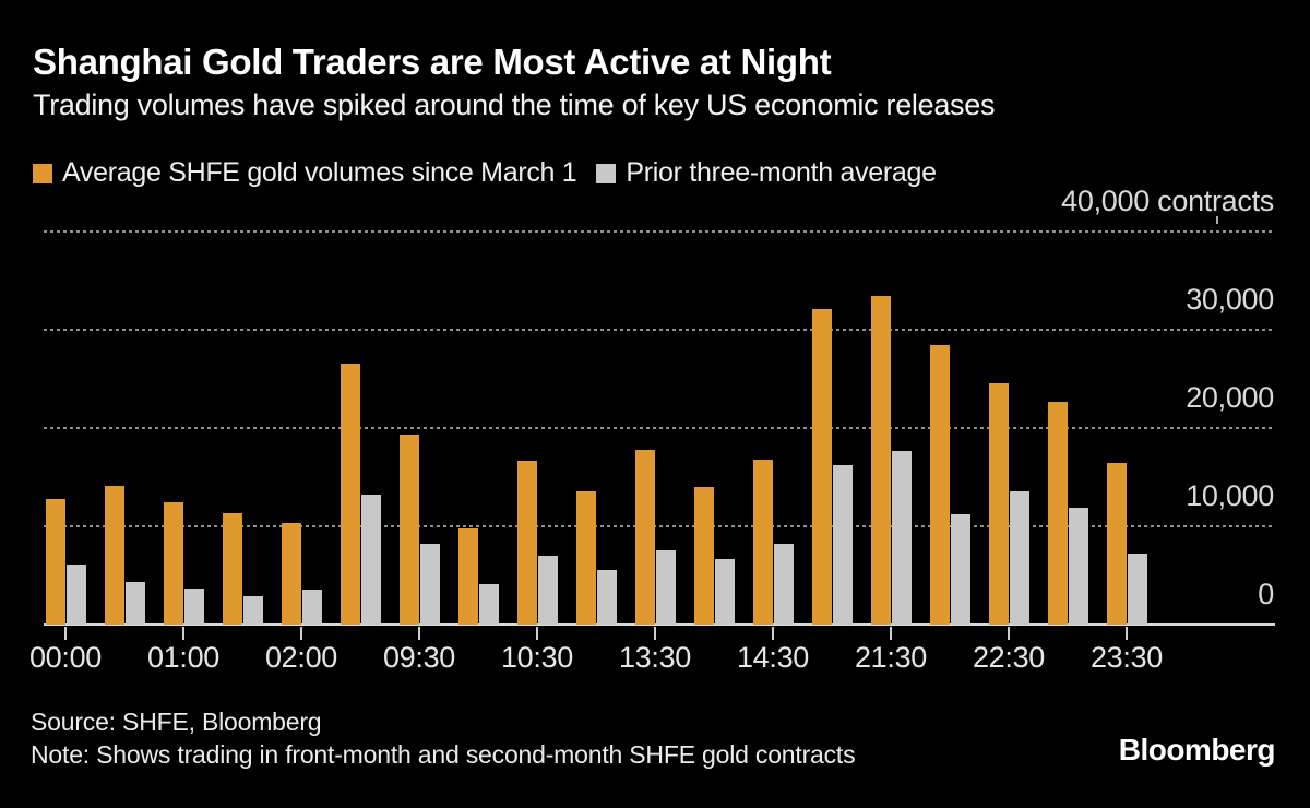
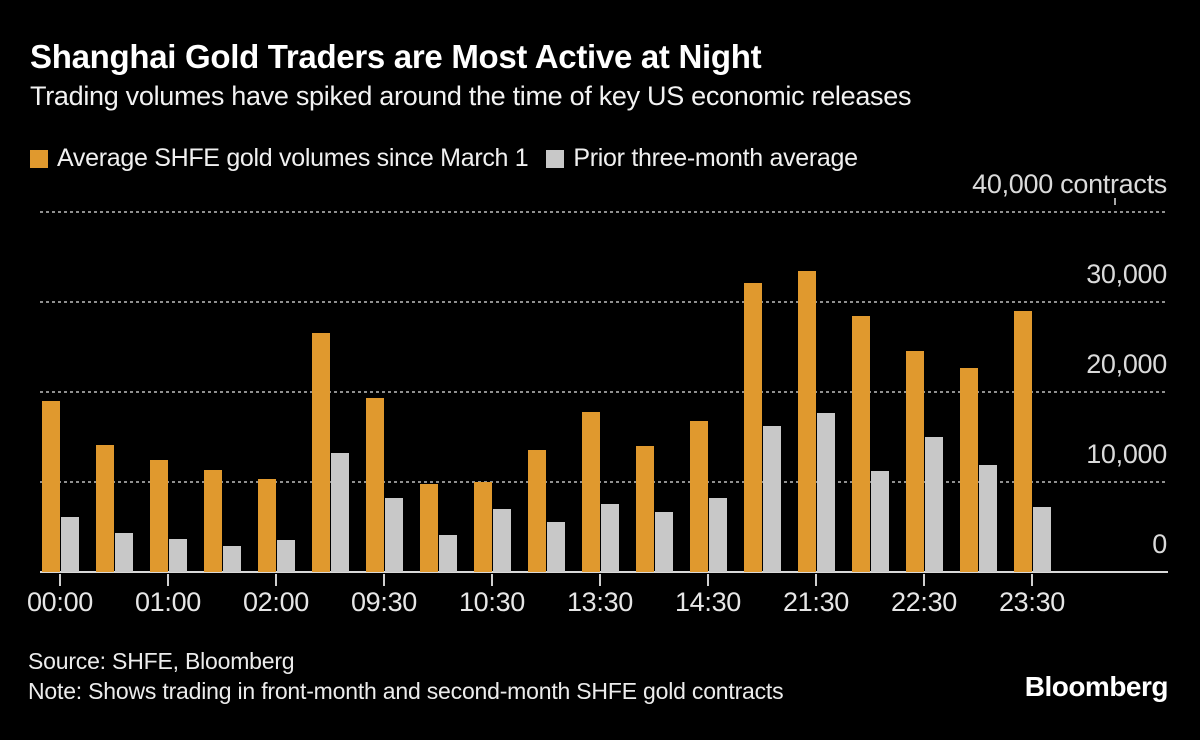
Average SHFE gold volumes since March 1/00:00: 13000 -> 19000
Average SHFE gold volumes since March 1/10:30: 17000 -> 10000
Prior three-month average/22:30: 14000 -> 15000
Average SHFE gold volumes since March 1/23:30: 16000 -> 29000
